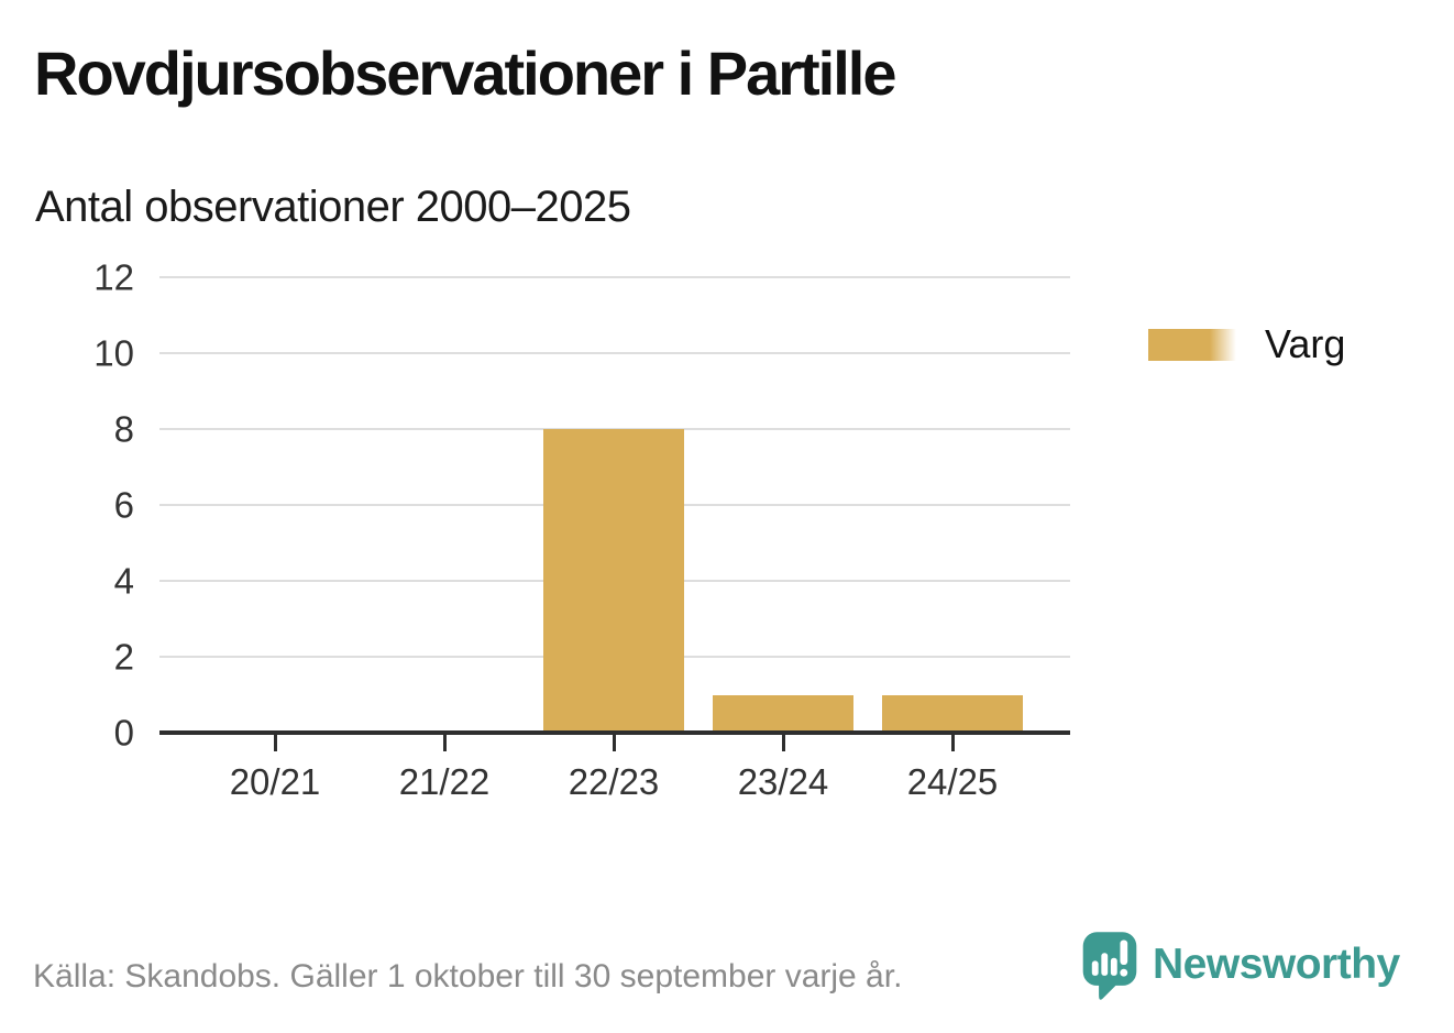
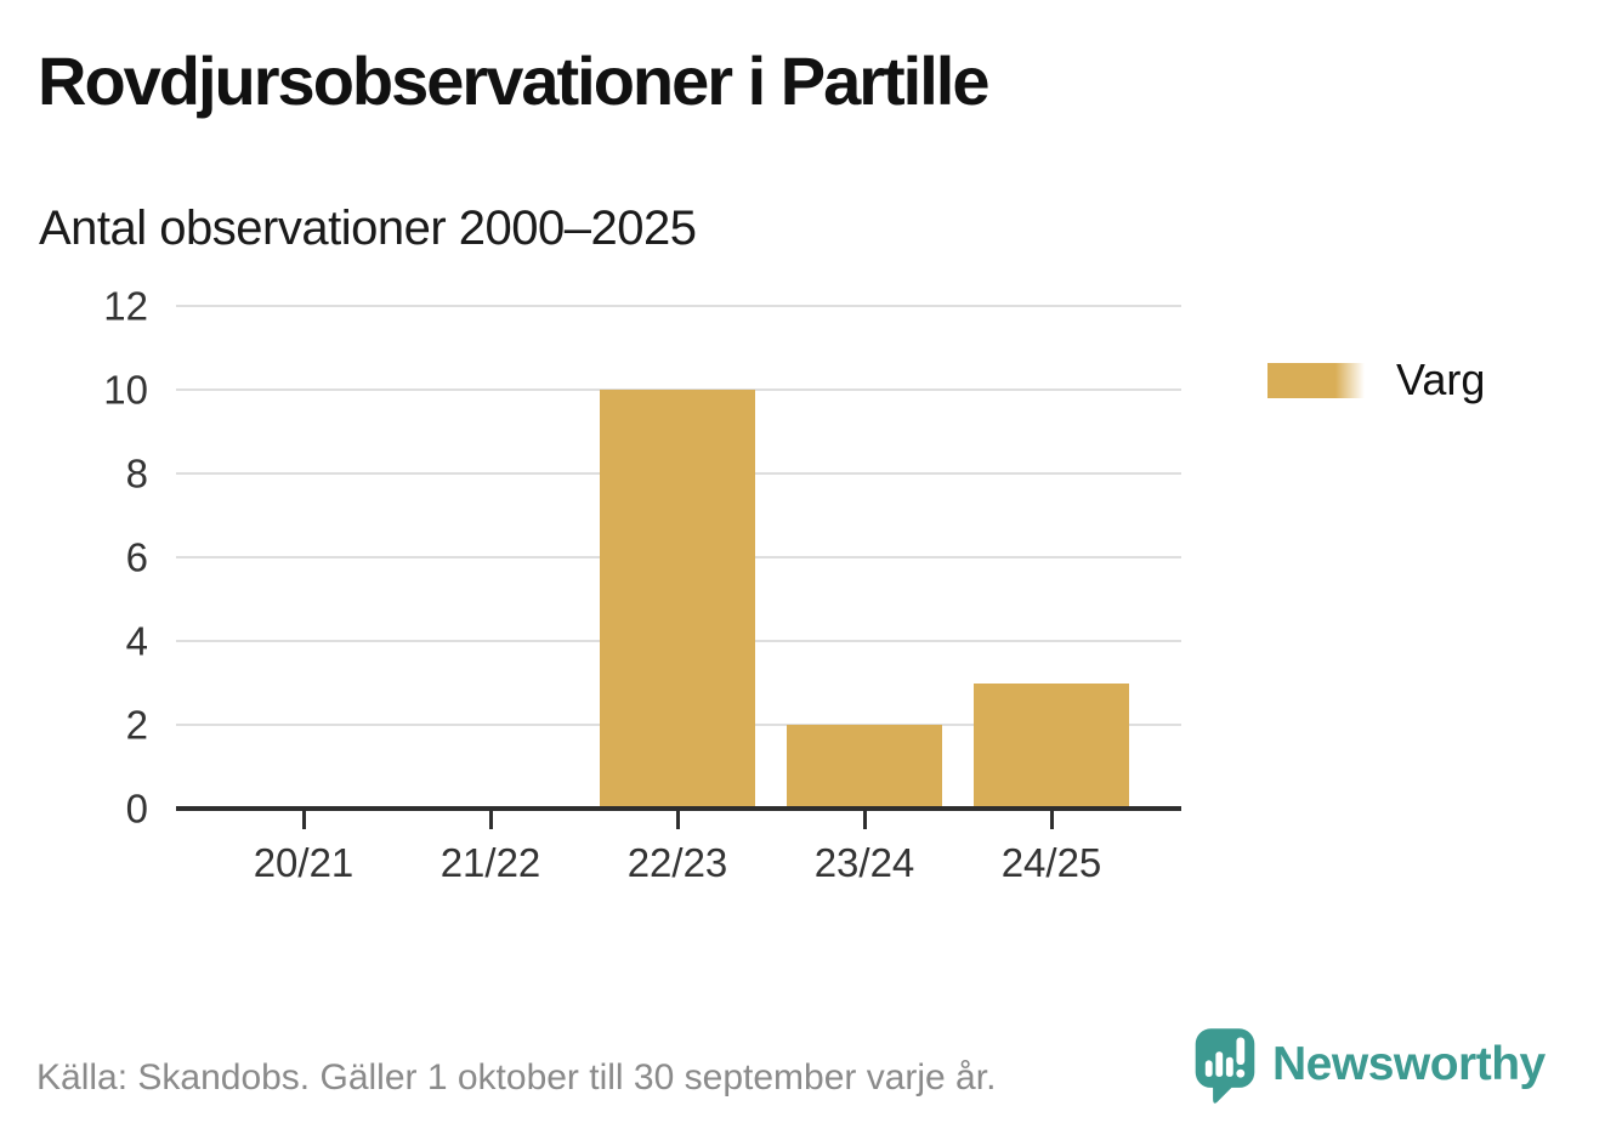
22/23: 8 -> 10
23/24: 1 -> 2
24/25: 1 -> 3
